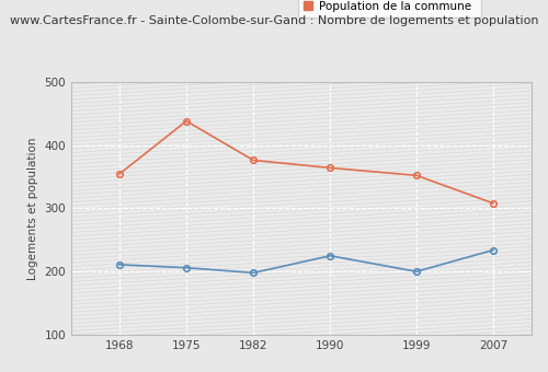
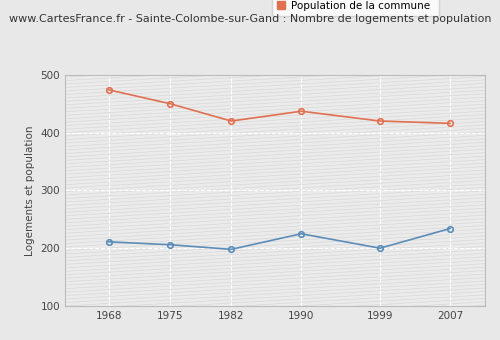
Population de la commune/1968: 354 -> 474
Population de la commune/1975: 438 -> 450
Population de la commune/1982: 376 -> 420
Population de la commune/1990: 364 -> 437
Population de la commune/1999: 352 -> 420
Population de la commune/2007: 308 -> 416
